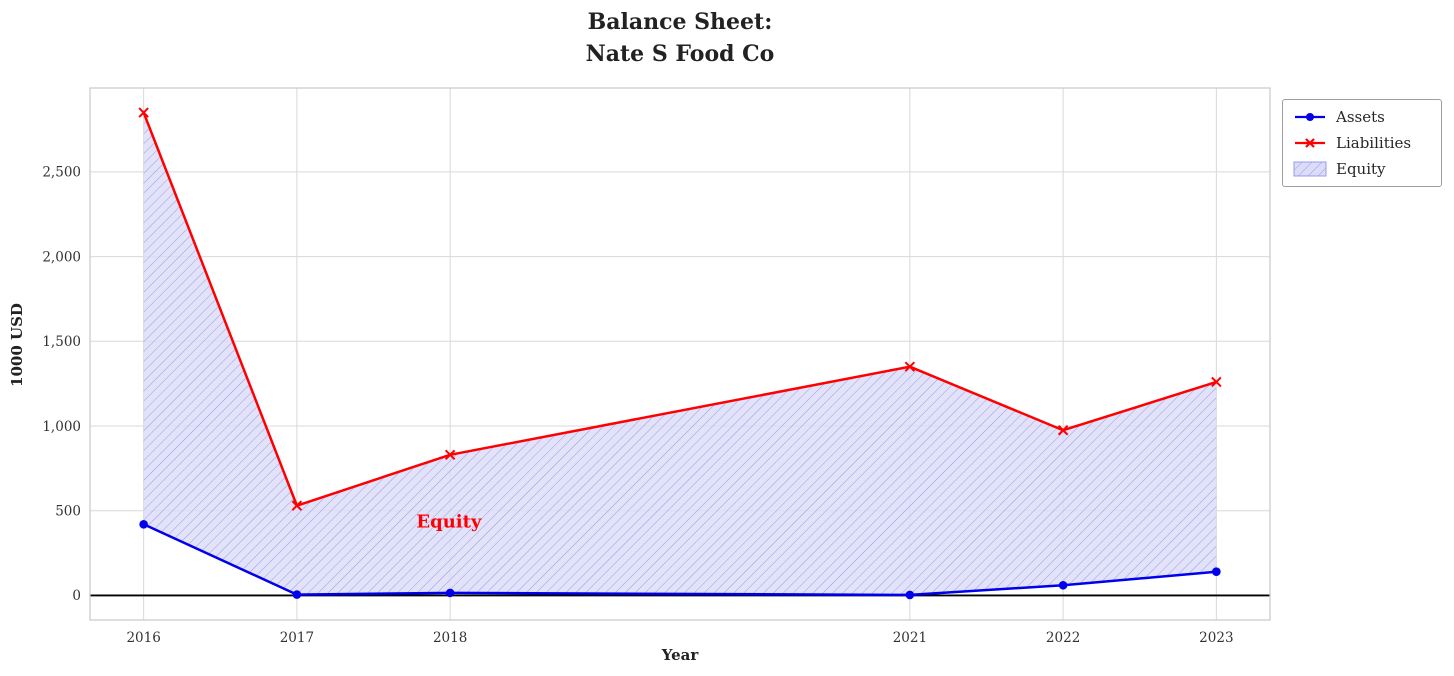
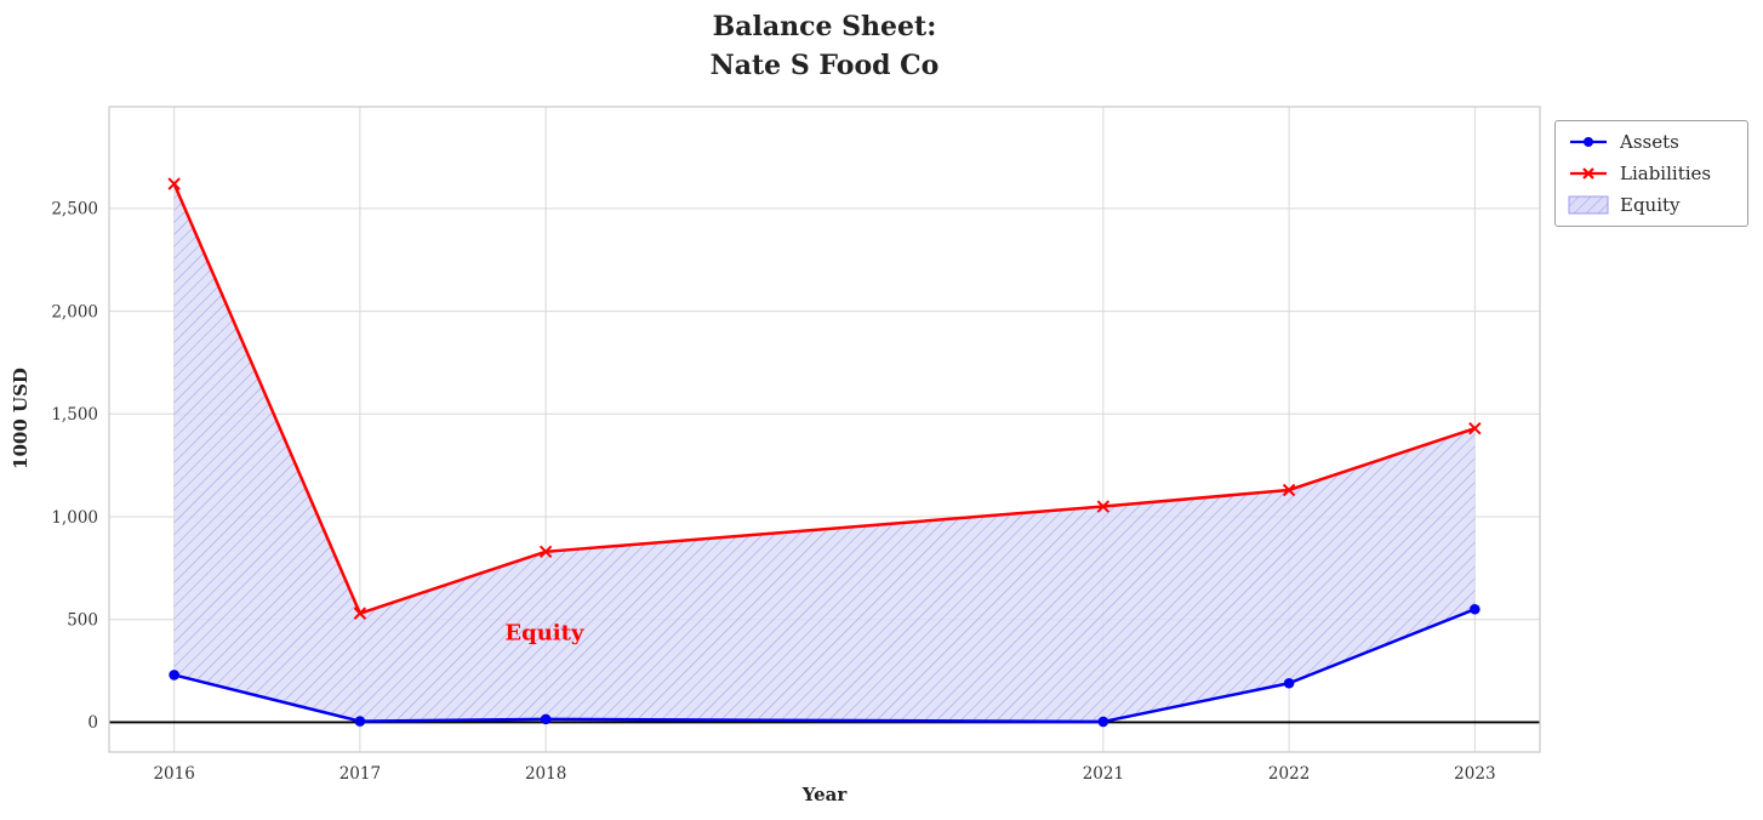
Assets/2016: 420 -> 230
Liabilities/2016: 2850 -> 2620
Liabilities/2021: 1350 -> 1050
Assets/2022: 60 -> 190
Liabilities/2022: 980 -> 1130
Assets/2023: 140 -> 550
Liabilities/2023: 1260 -> 1430
